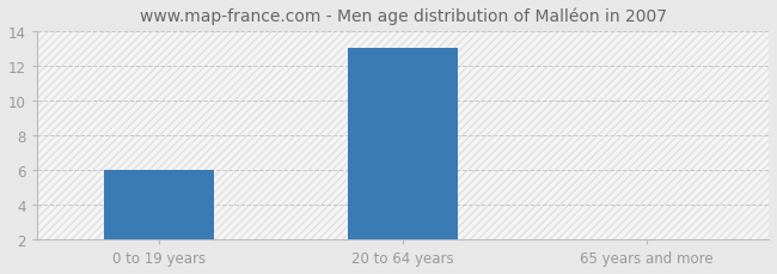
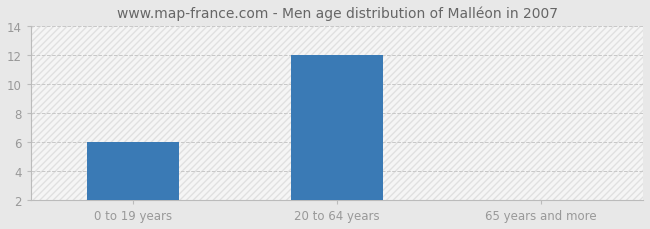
20 to 64 years: 13 -> 12
